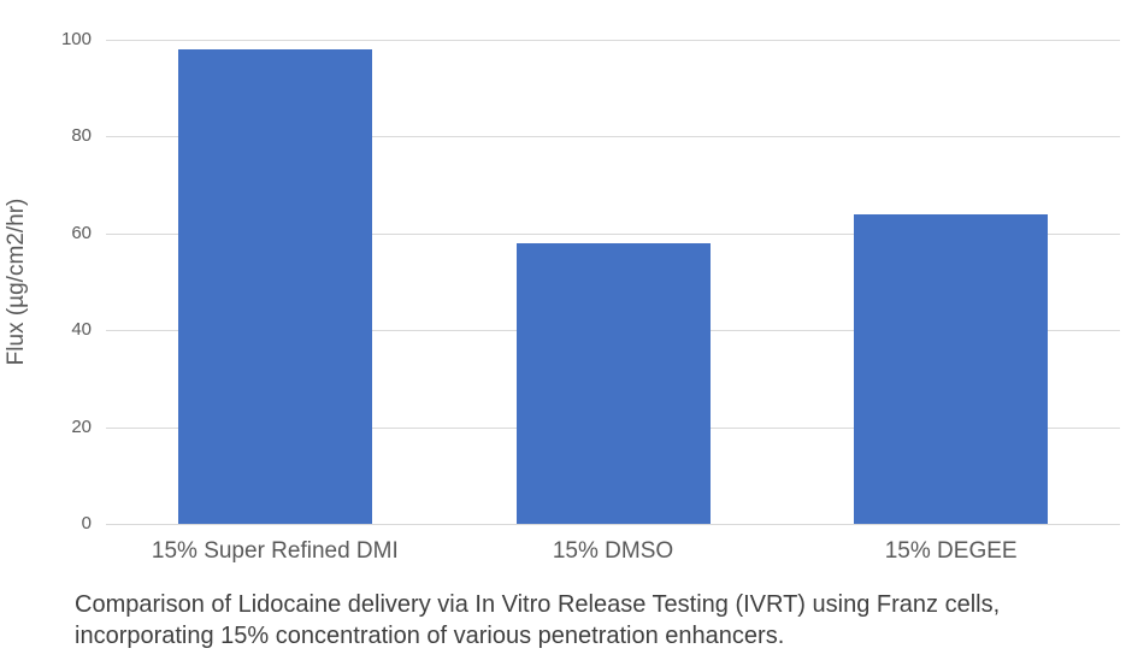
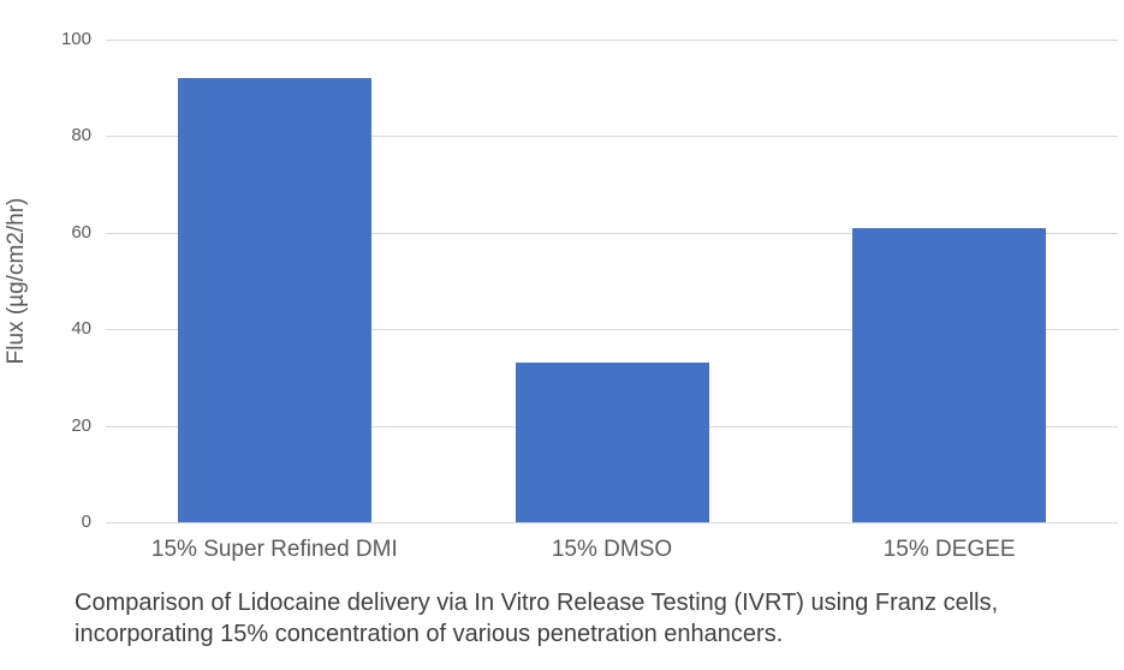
15% Super Refined DMI: 98 -> 92
15% DMSO: 58 -> 33
15% DEGEE: 64 -> 61
